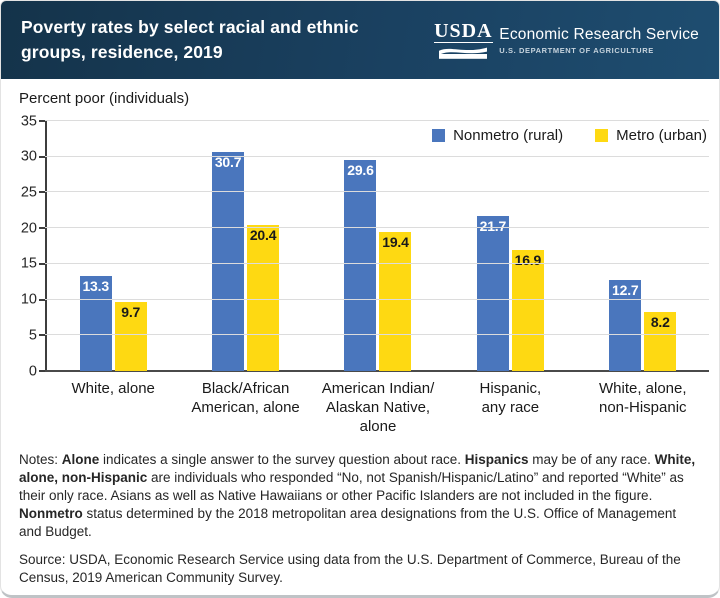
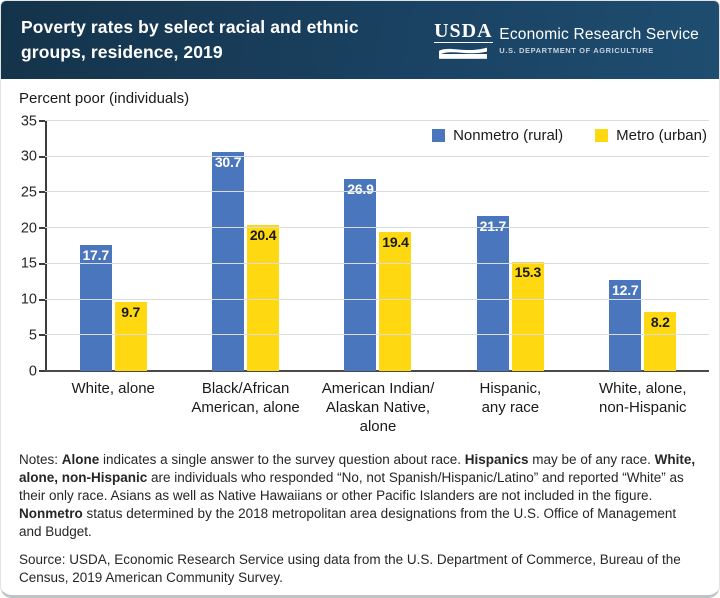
Nonmetro (rural)/White, alone: 13.3 -> 17.7
Nonmetro (rural)/American Indian/Alaskan Native, alone: 29.6 -> 26.9
Metro (urban)/Hispanic, any race: 16.9 -> 15.3
